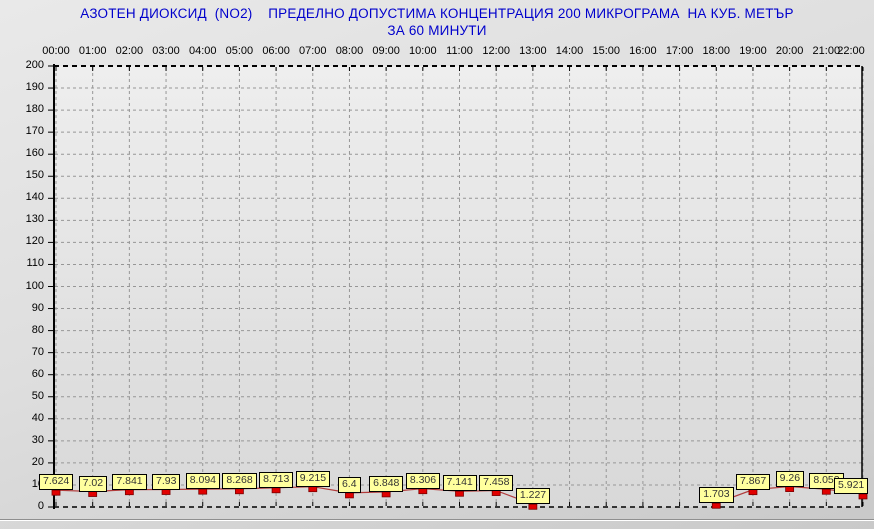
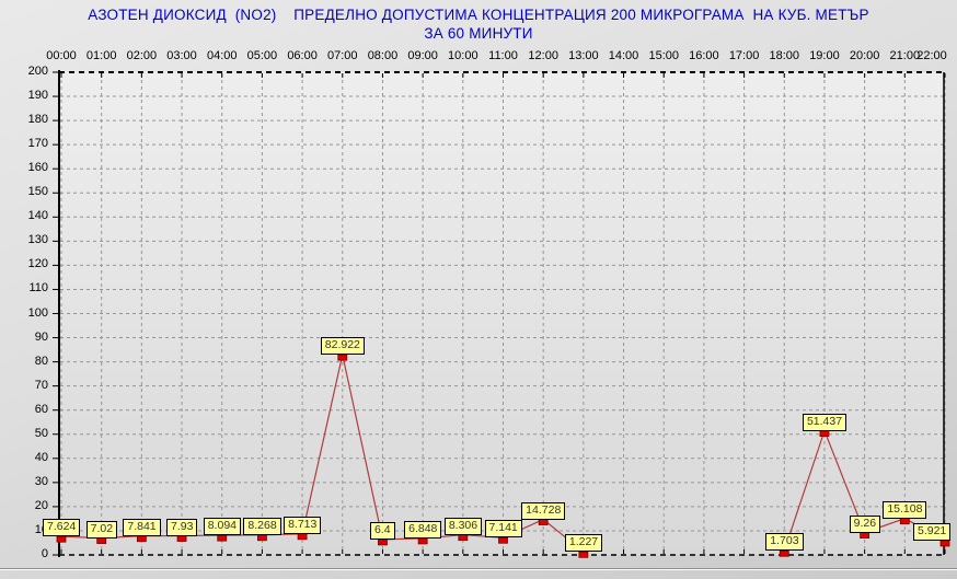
07:00: 9.215 -> 82.922
12:00: 7.458 -> 14.728
19:00: 7.867 -> 51.437
21:00: 8.053 -> 15.108
